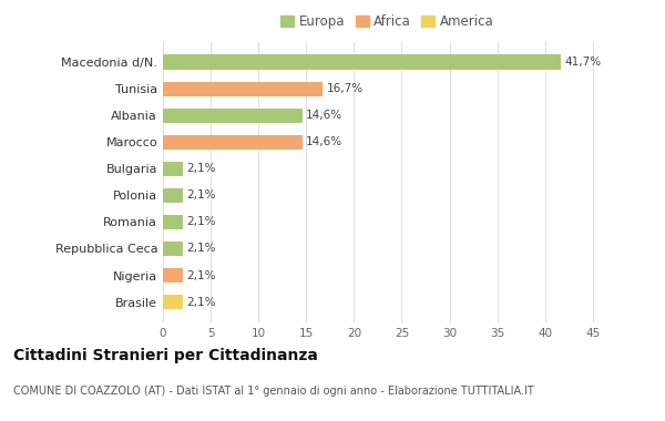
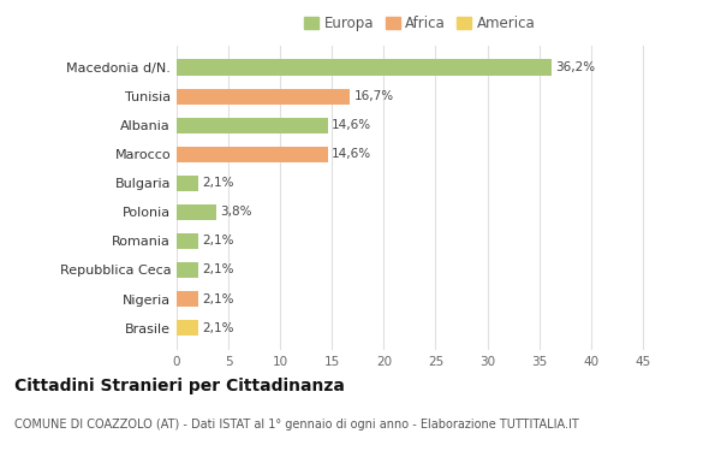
Macedonia d/N.: 41,7% -> 36,2%
Polonia: 2,1% -> 3,8%
